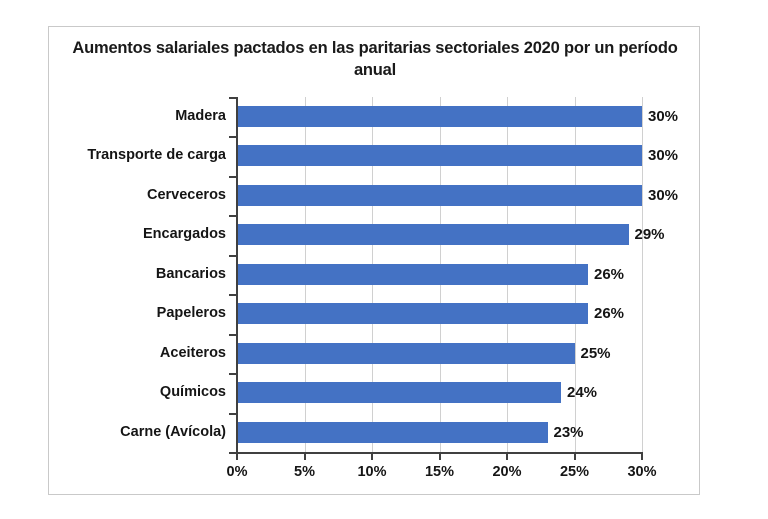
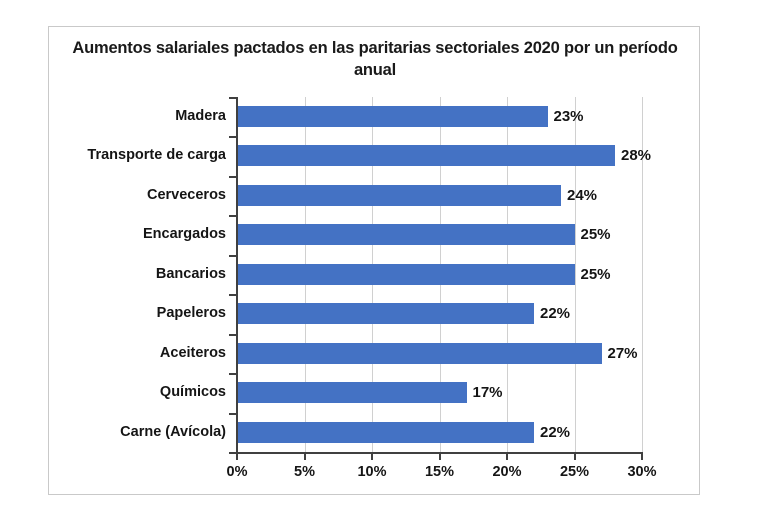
Madera: 30% -> 23%
Transporte de carga: 30% -> 28%
Cerveceros: 30% -> 24%
Encargados: 29% -> 25%
Bancarios: 26% -> 25%
Papeleros: 26% -> 22%
Aceiteros: 25% -> 27%
Químicos: 24% -> 17%
Carne (Avícola): 23% -> 22%
